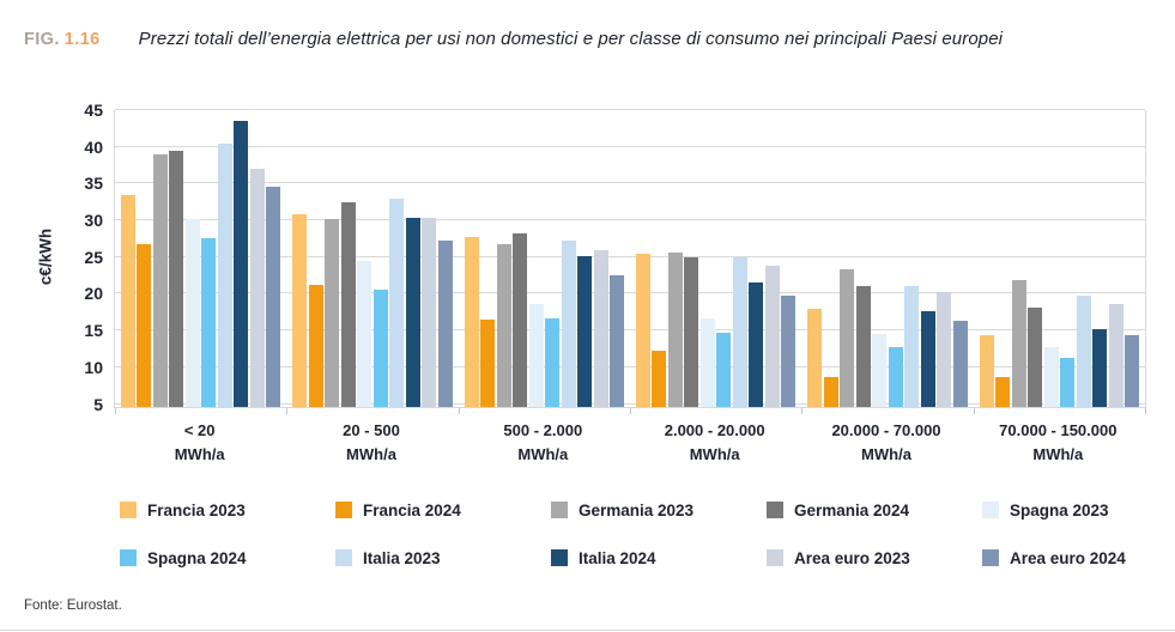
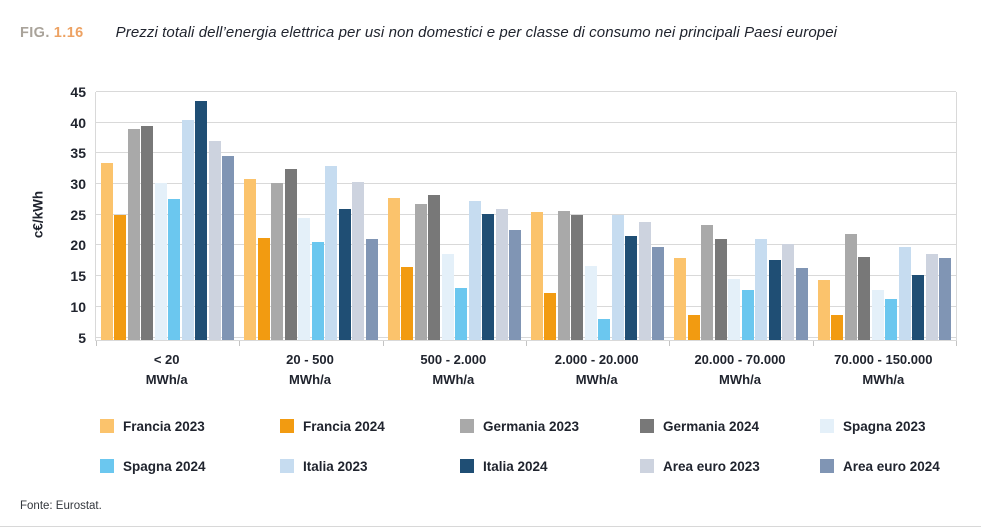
Francia 2024/< 20: 27 -> 25
Italia 2024/20 - 500: 30 -> 26
Area euro 2024/20 - 500: 27 -> 21
Spagna 2024/500 - 2.000: 17 -> 13
Spagna 2024/2.000 - 20.000: 15 -> 8
Area euro 2024/70.000 - 150.000: 14 -> 18
